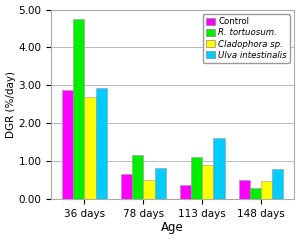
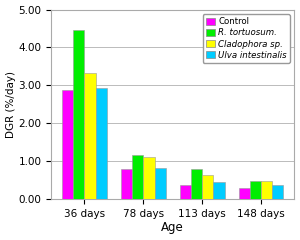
R. tortuosum./36 days: 4.75 -> 4.47
Cladophora sp./36 days: 2.70 -> 3.33
Control/78 days: 0.65 -> 0.80
Cladophora sp./78 days: 0.50 -> 1.12
R. tortuosum./113 days: 1.10 -> 0.78
Cladophora sp./113 days: 0.90 -> 0.62
Ulva intestinalis/113 days: 1.60 -> 0.44
Control/148 days: 0.50 -> 0.30
R. tortuosum./148 days: 0.30 -> 0.48
Ulva intestinalis/148 days: 0.80 -> 0.38
